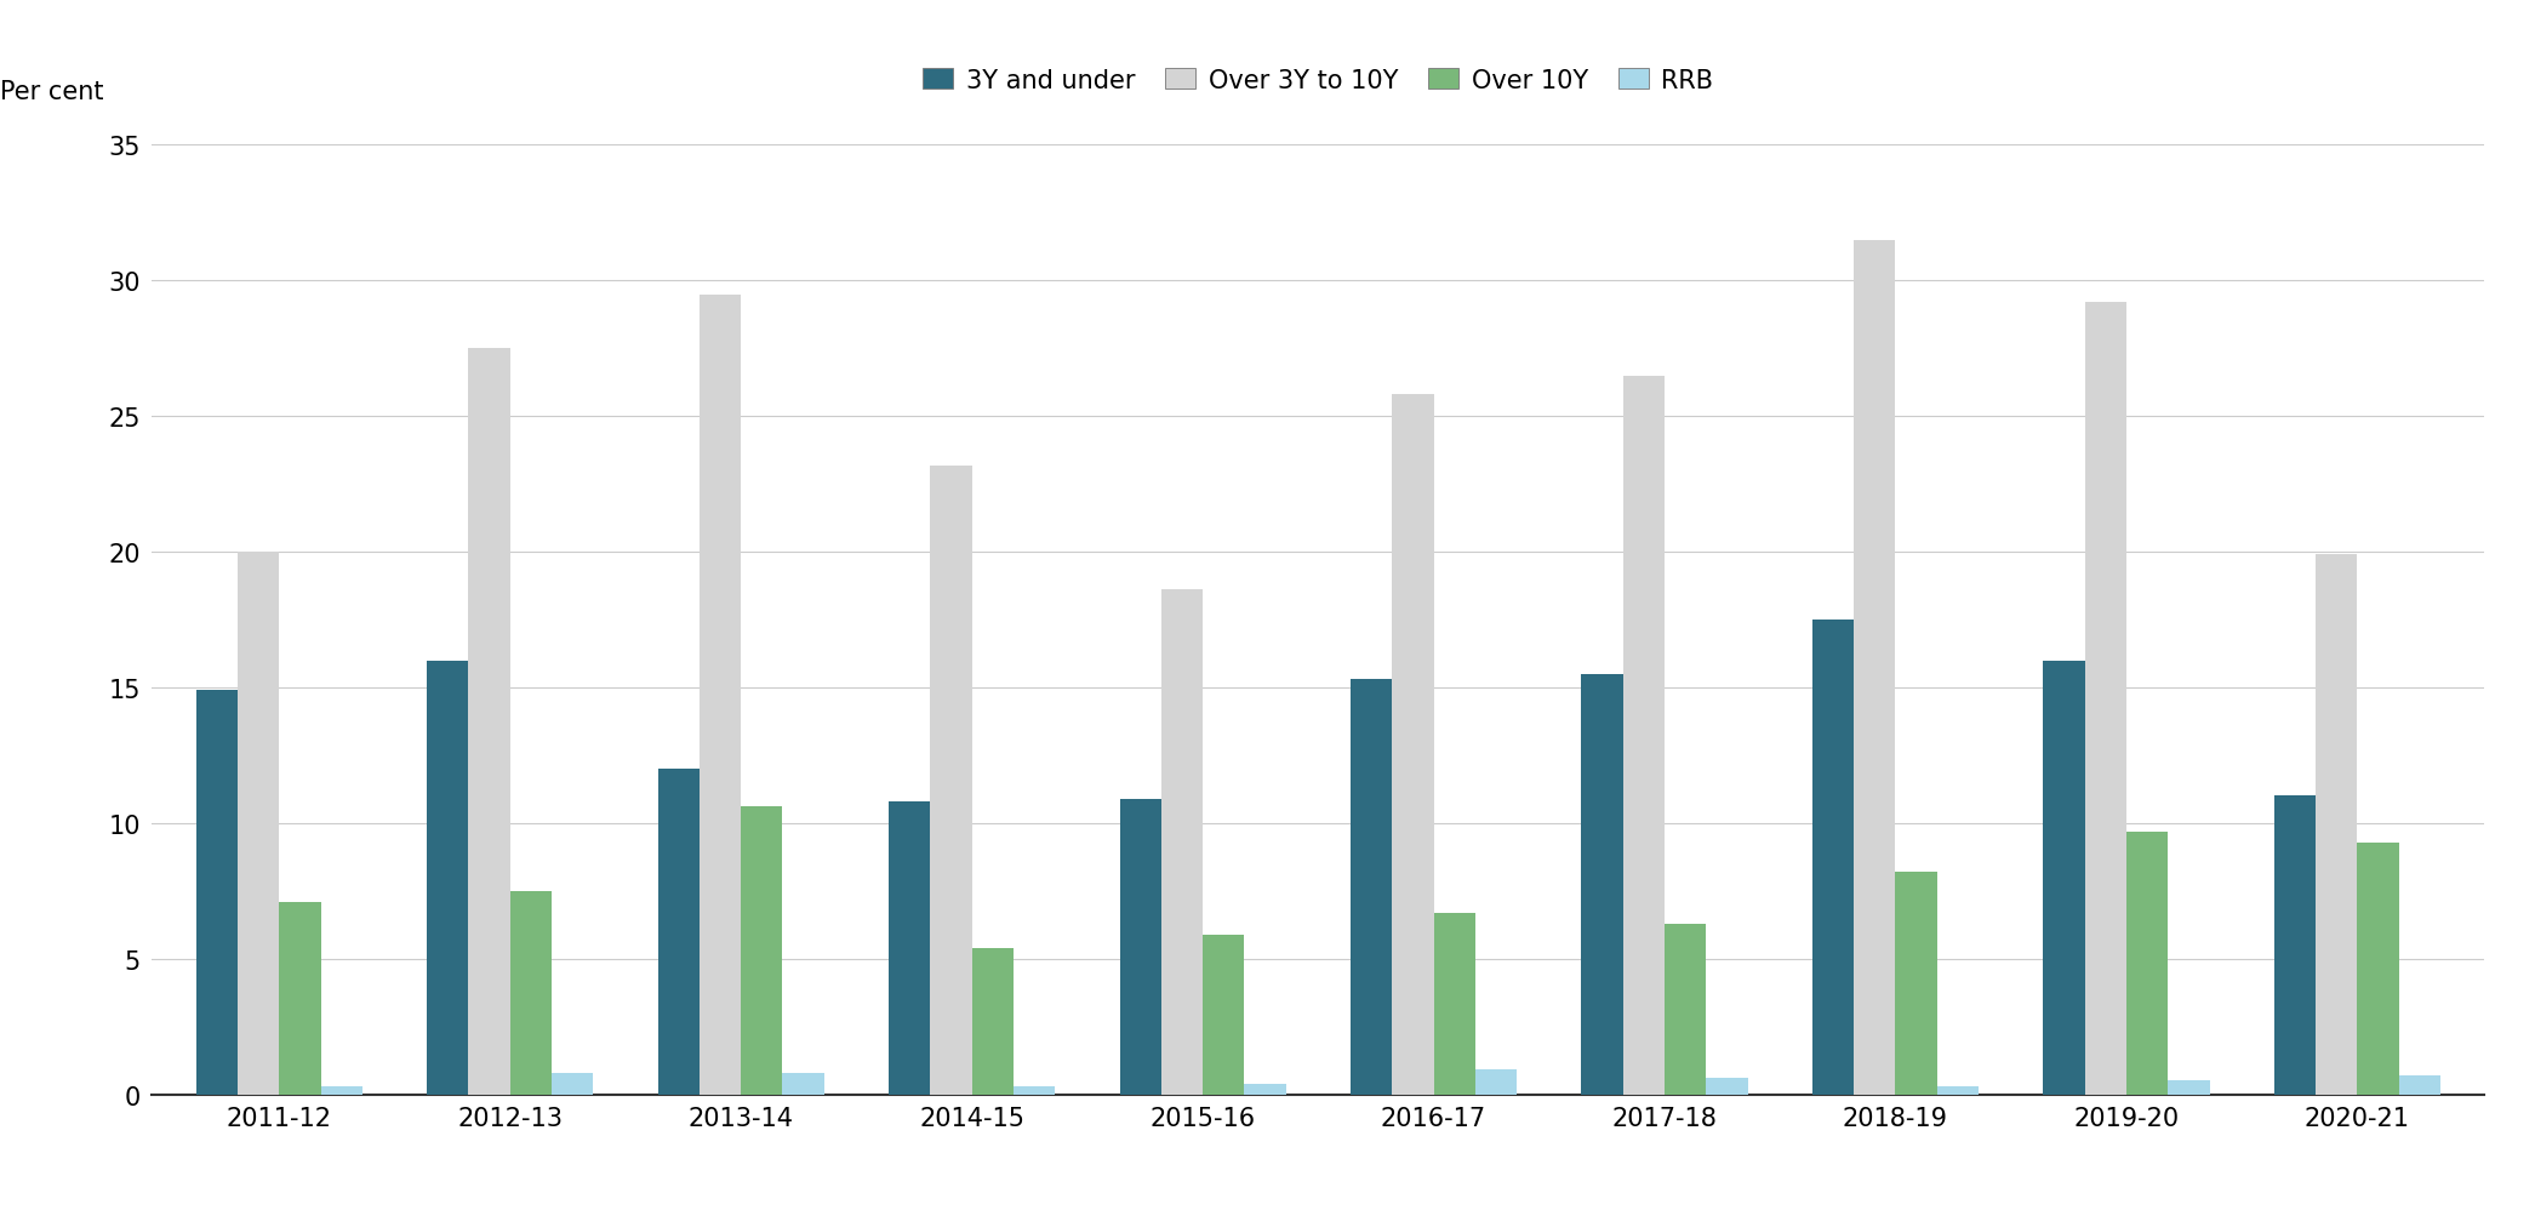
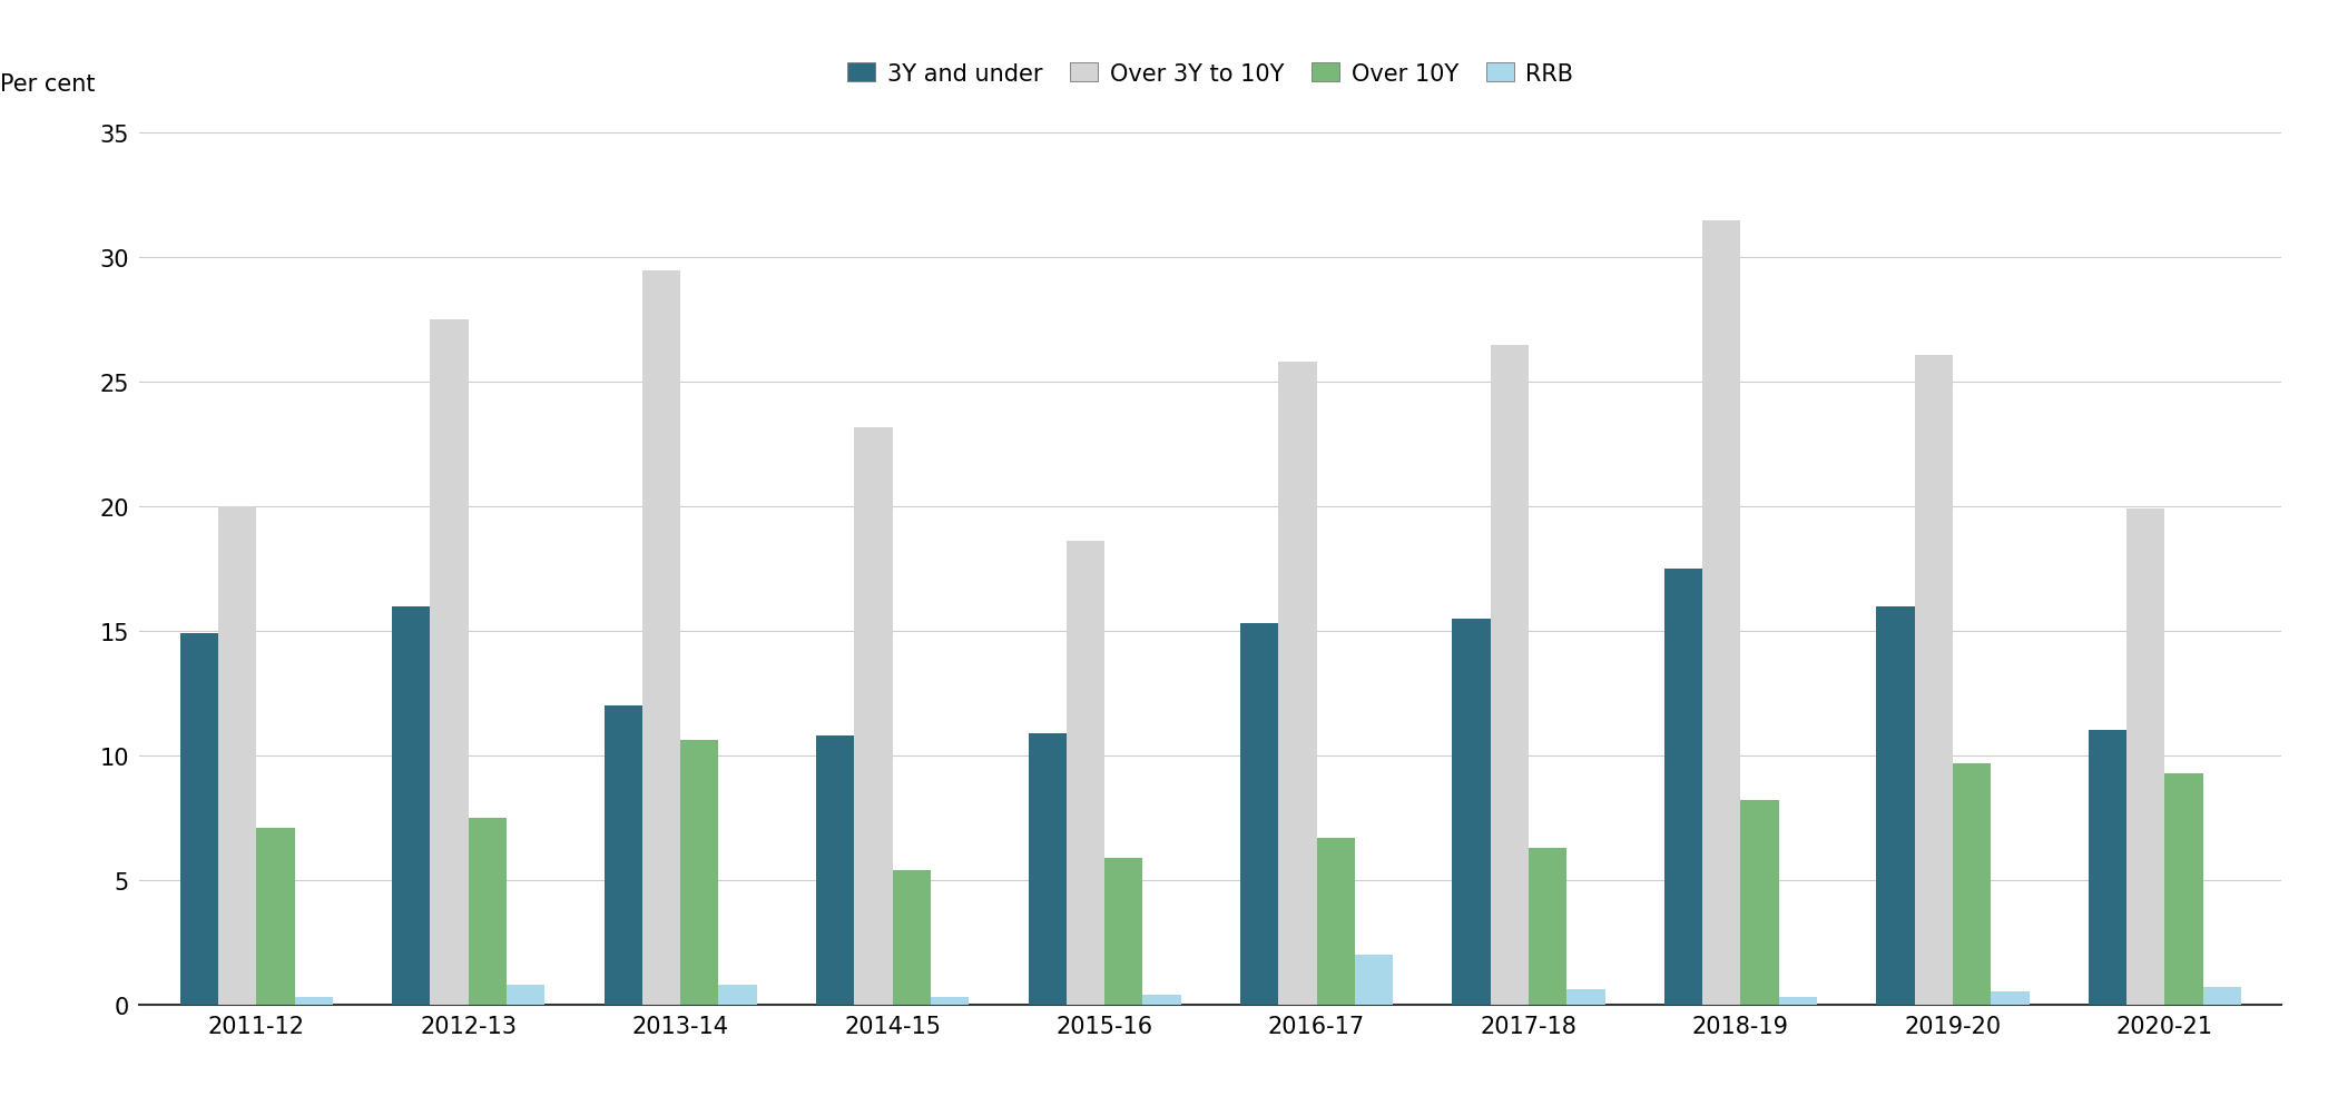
RRB/2016-17: 0.9 -> 2.0
Over 3Y to 10Y/2019-20: 29.2 -> 26.1
